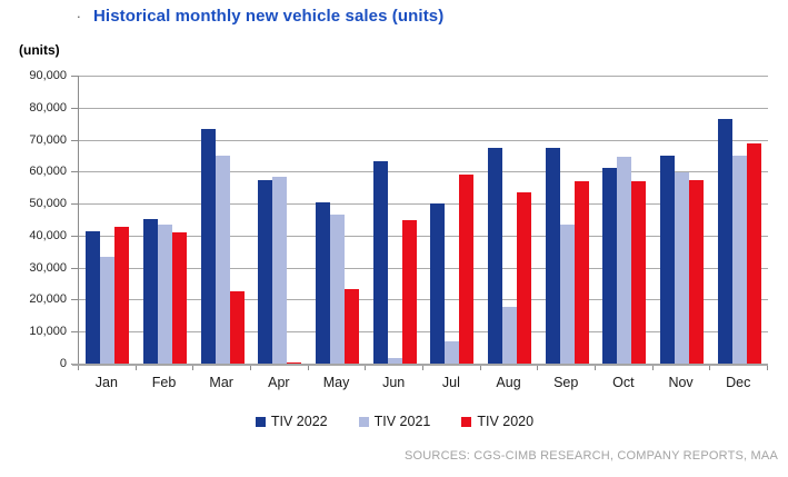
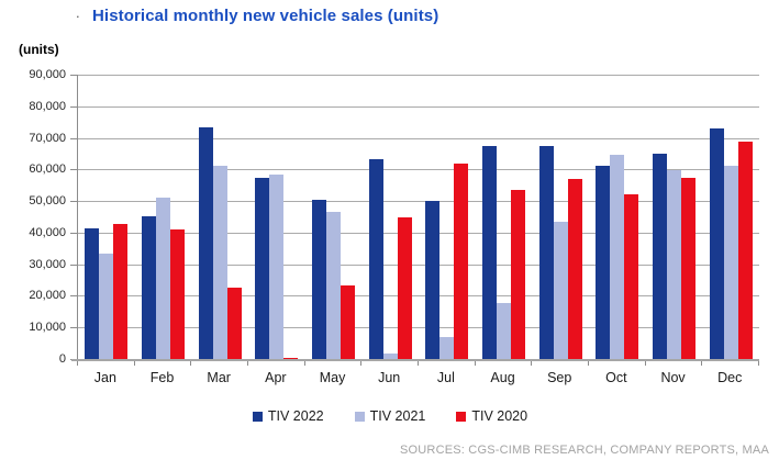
TIV 2021/Feb: 43000 -> 51000
TIV 2021/Mar: 65000 -> 61000
TIV 2020/Jul: 59000 -> 62000
TIV 2020/Oct: 57000 -> 52000
TIV 2022/Dec: 77000 -> 73000
TIV 2021/Dec: 65000 -> 61000
